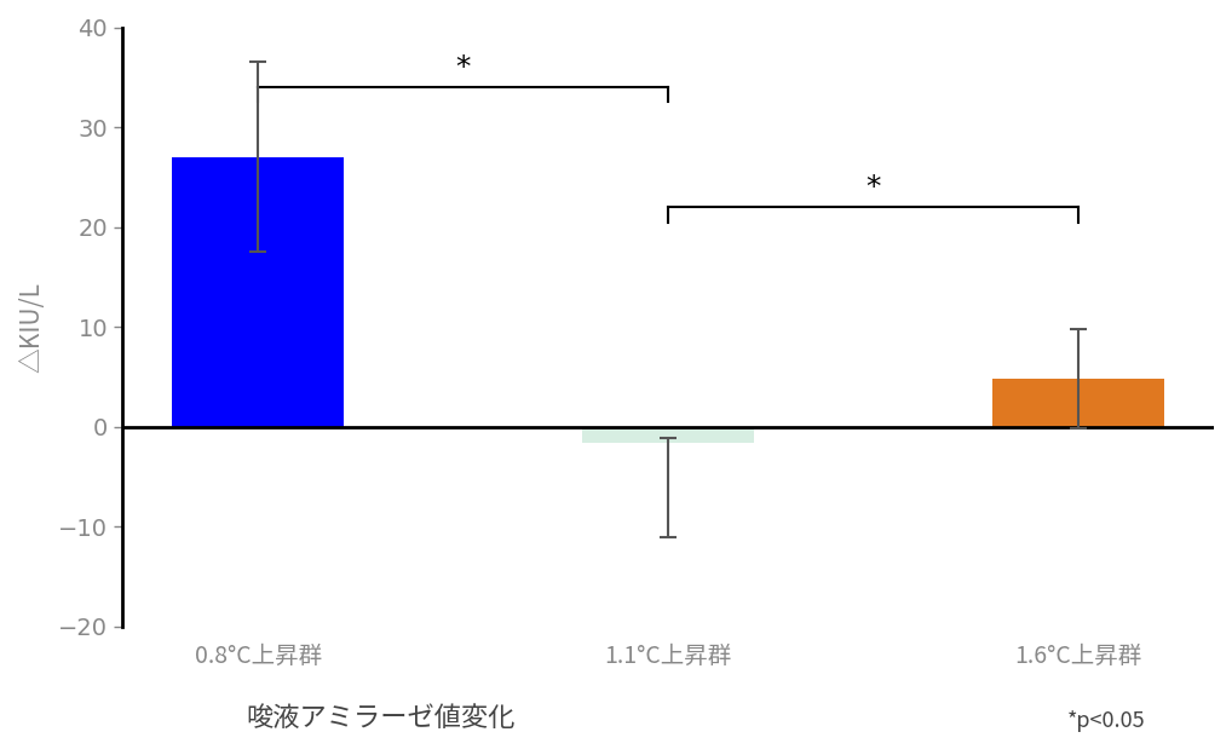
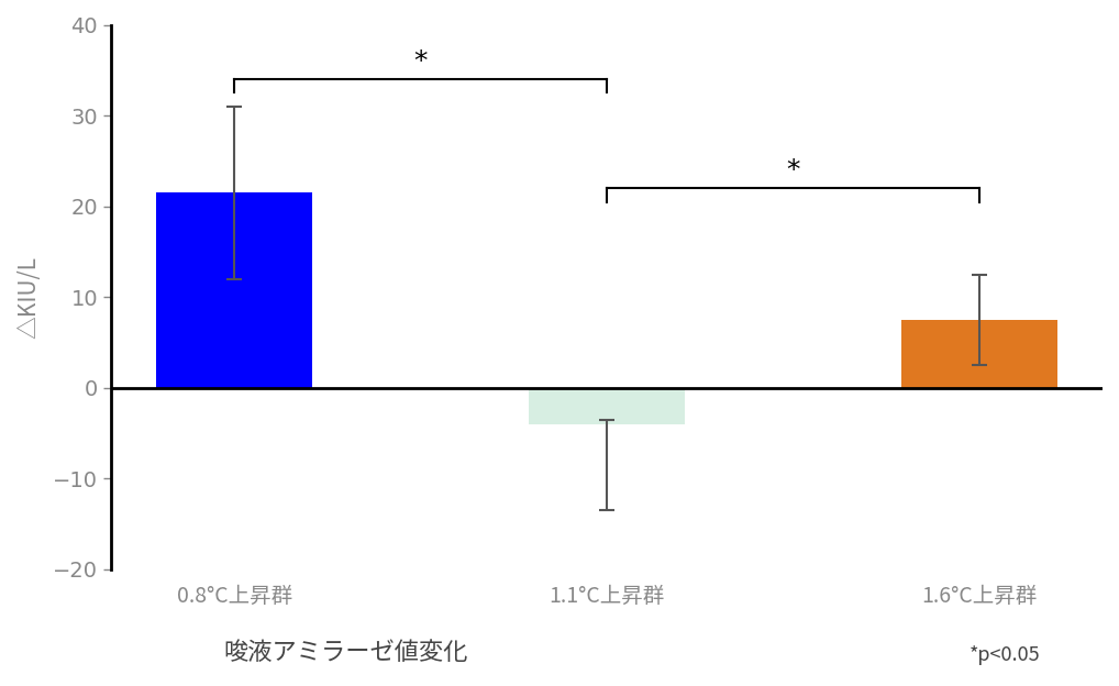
0.8°C上昇群: 27.0 -> 21.5
1.1°C上昇群: -1.6 -> -4.0
1.6°C上昇群: 4.8 -> 7.5
